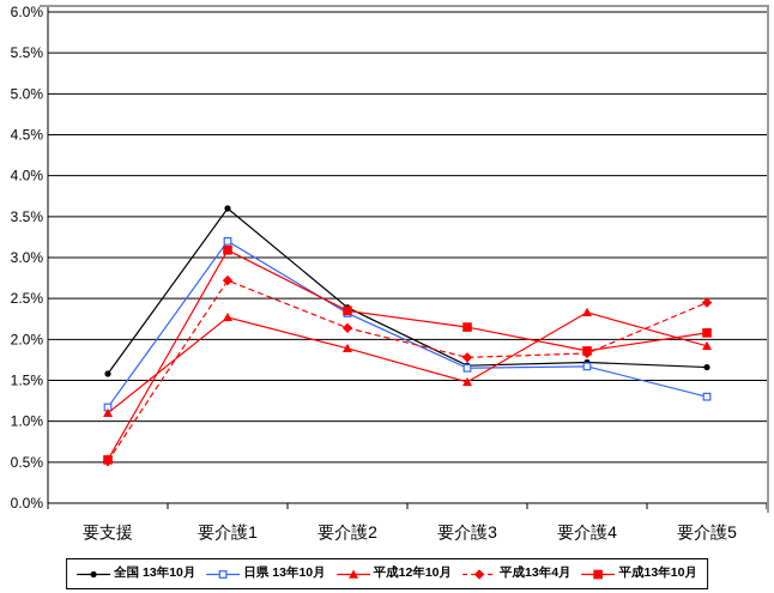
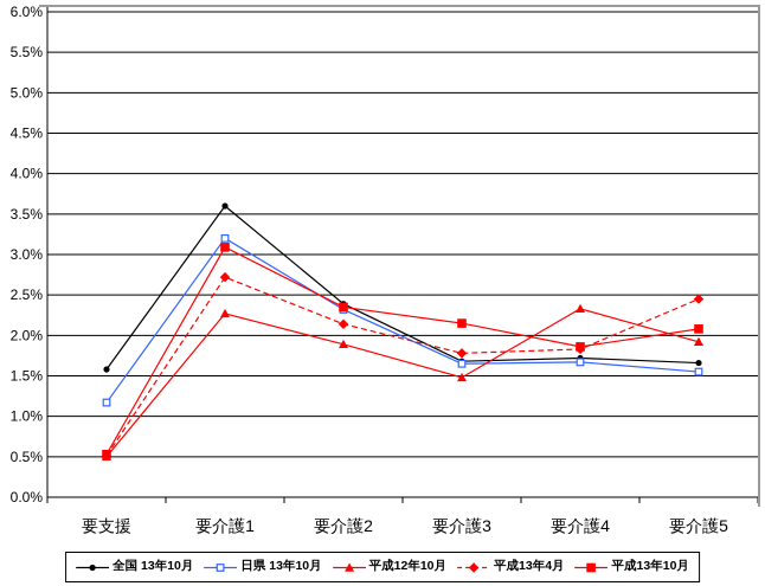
平成12年10月/要支援: 1.1% -> 0.5%
日県 13年10月/要介護5: 1.3% -> 1.6%
